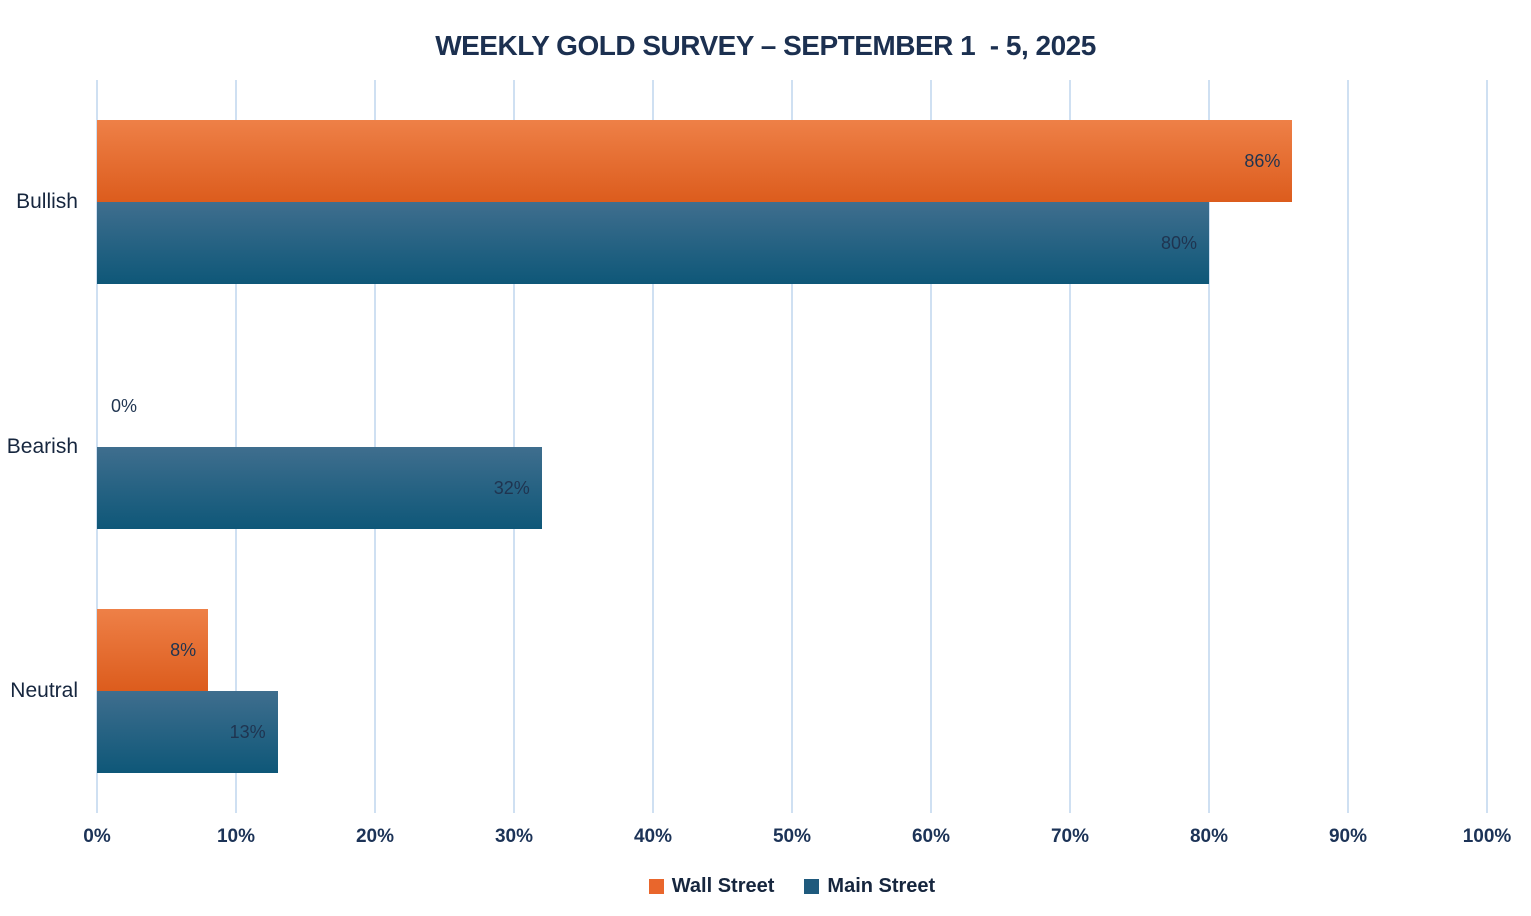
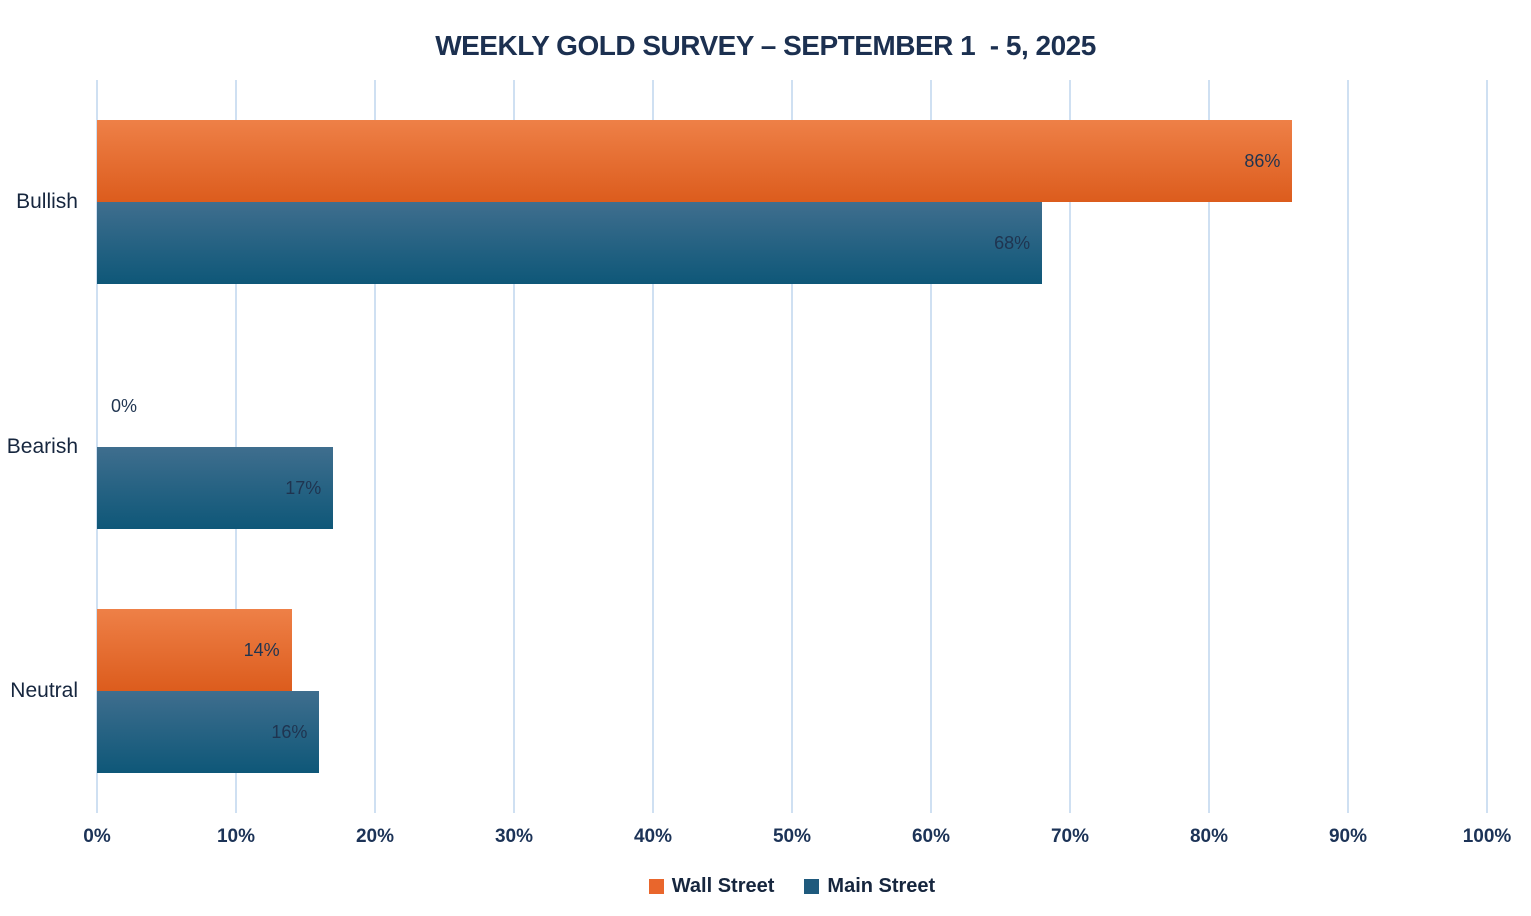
Main Street/Bullish: 80% -> 68%
Main Street/Bearish: 32% -> 17%
Wall Street/Neutral: 8% -> 14%
Main Street/Neutral: 13% -> 16%
